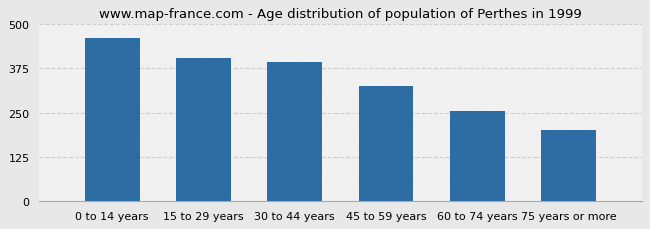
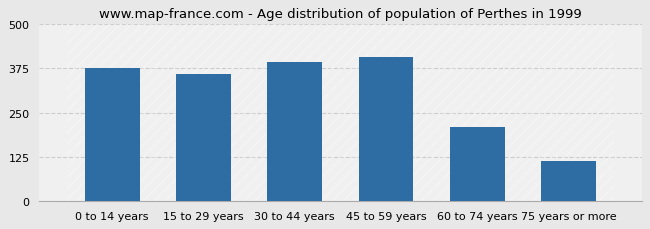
0 to 14 years: 460 -> 377
15 to 29 years: 405 -> 358
45 to 59 years: 325 -> 408
60 to 74 years: 255 -> 208
75 years or more: 200 -> 113
